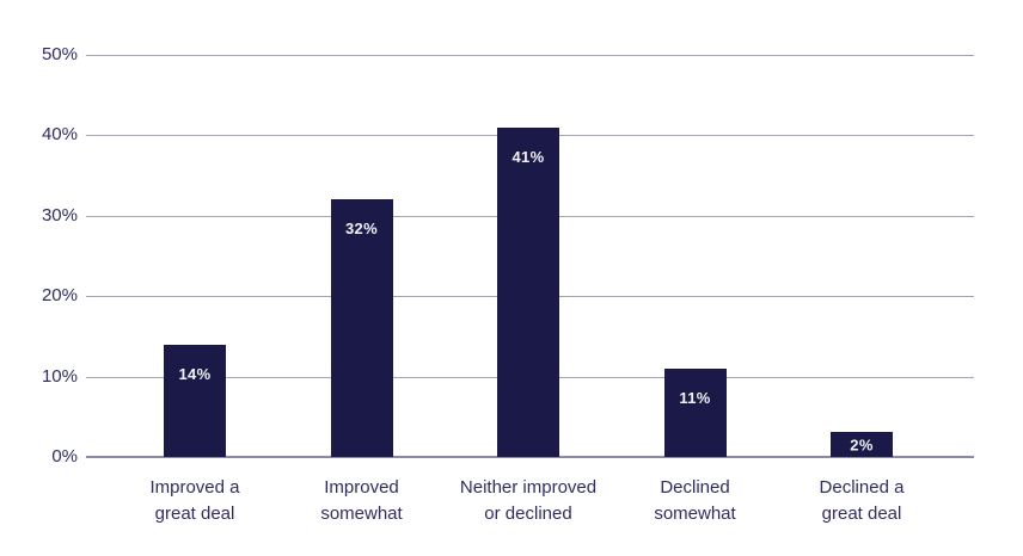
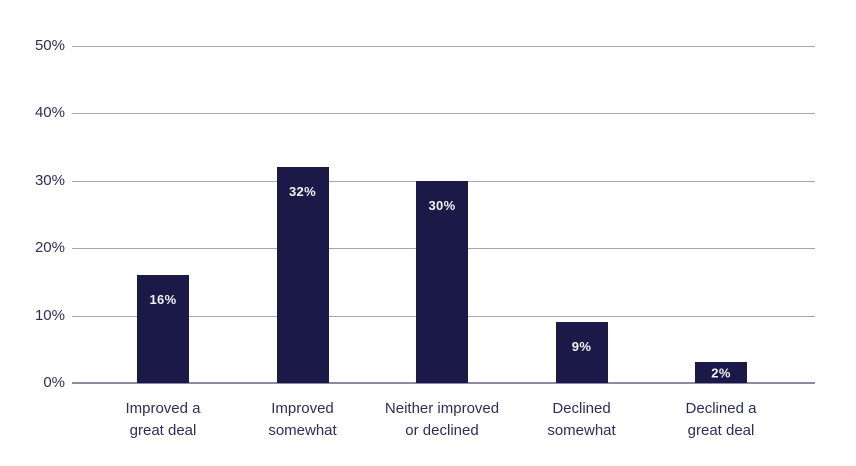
Improved a great deal: 14% -> 16%
Neither improved or declined: 41% -> 30%
Declined somewhat: 11% -> 9%
